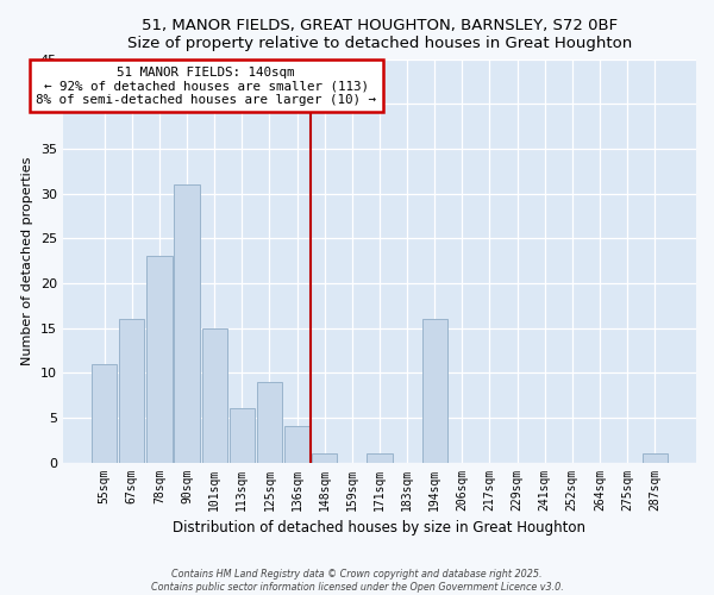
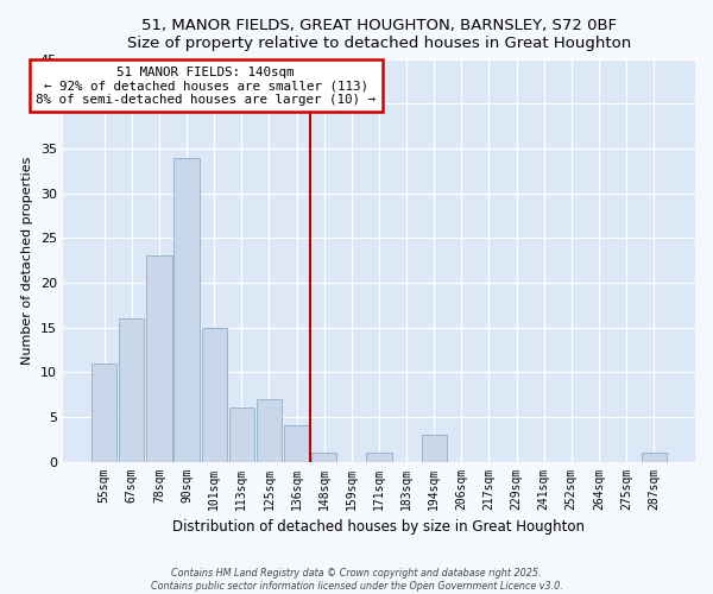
90sqm: 31 -> 34
125sqm: 9 -> 7
194sqm: 16 -> 3
